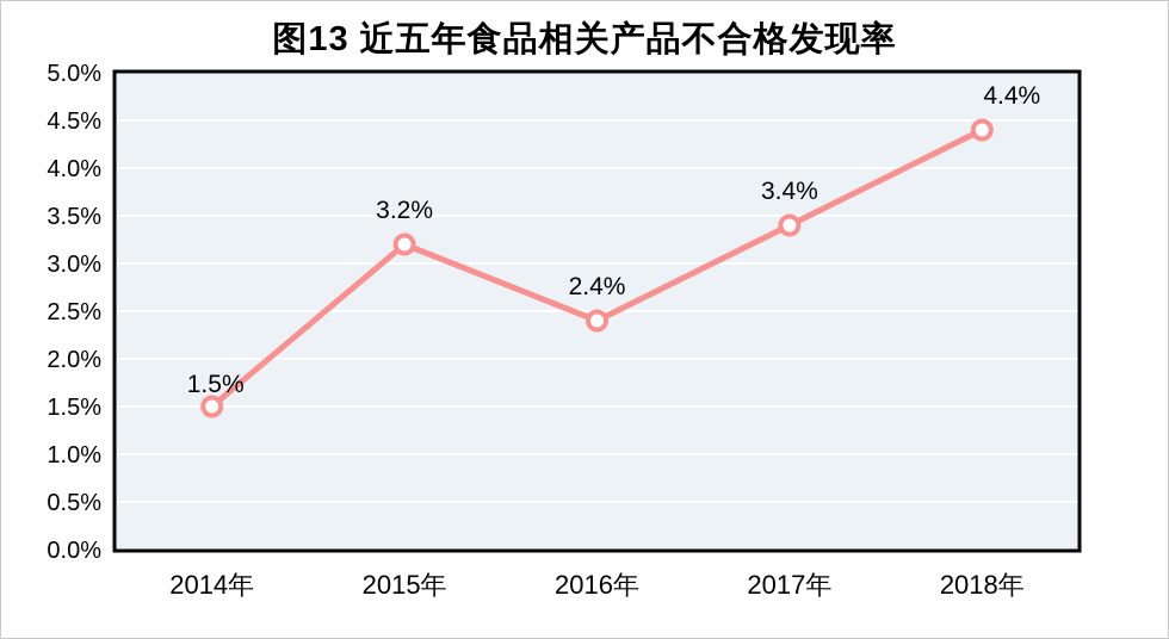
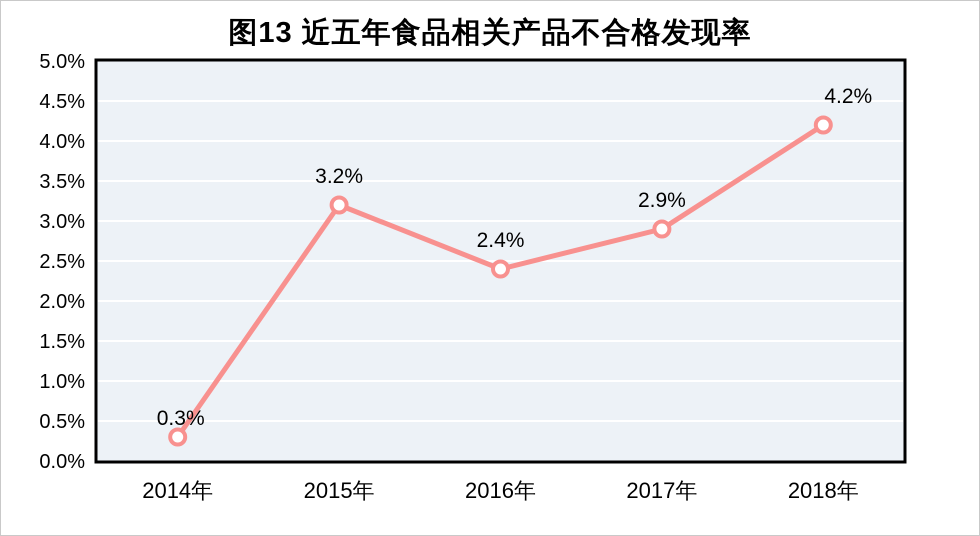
2014年: 1.5% -> 0.3%
2017年: 3.4% -> 2.9%
2018年: 4.4% -> 4.2%
